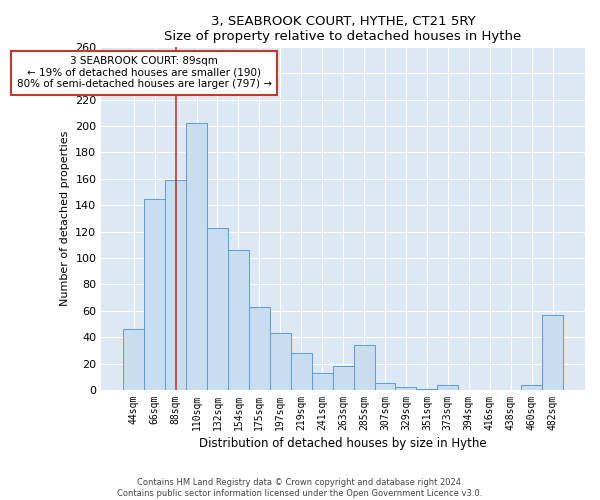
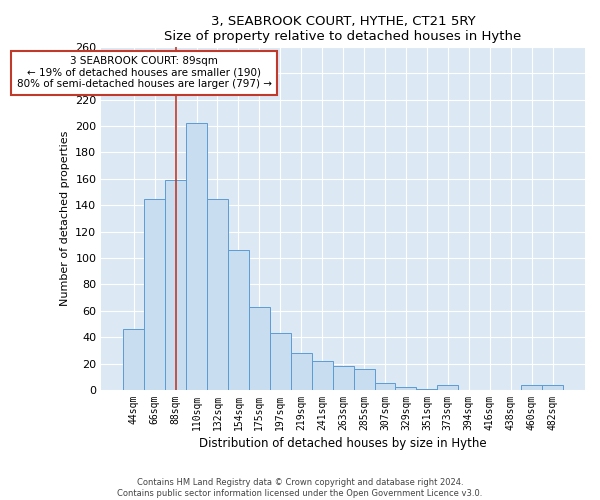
132sqm: 123 -> 145
241sqm: 13 -> 22
285sqm: 34 -> 16
482sqm: 57 -> 4
